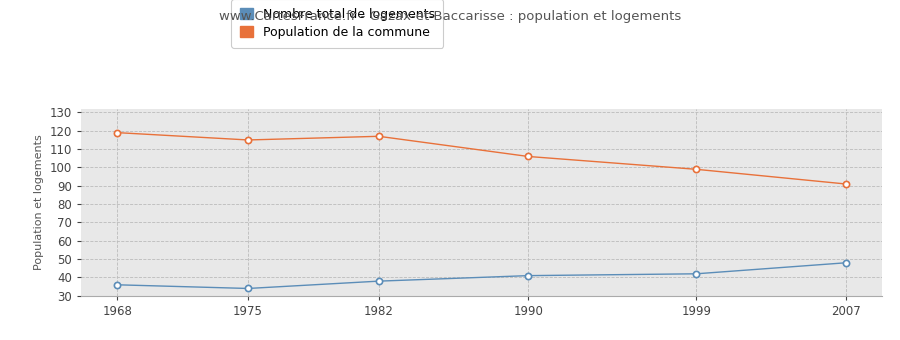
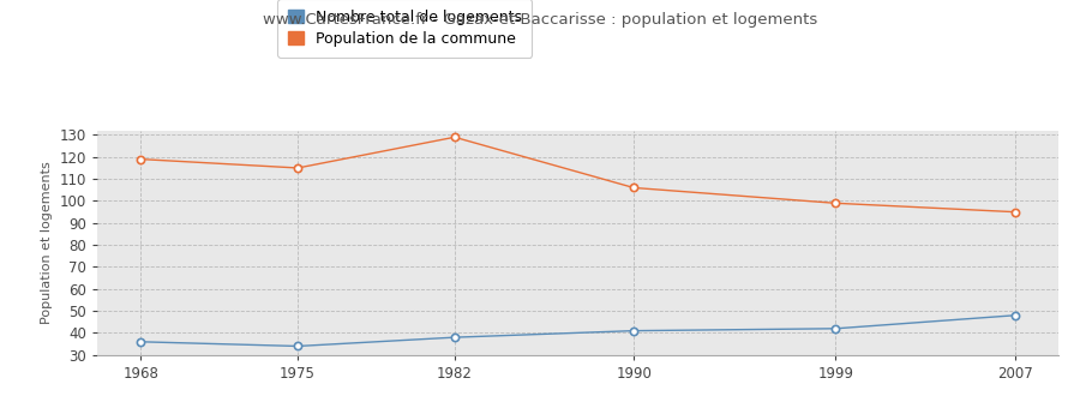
Population de la commune/1982: 117 -> 129
Population de la commune/2007: 91 -> 95
